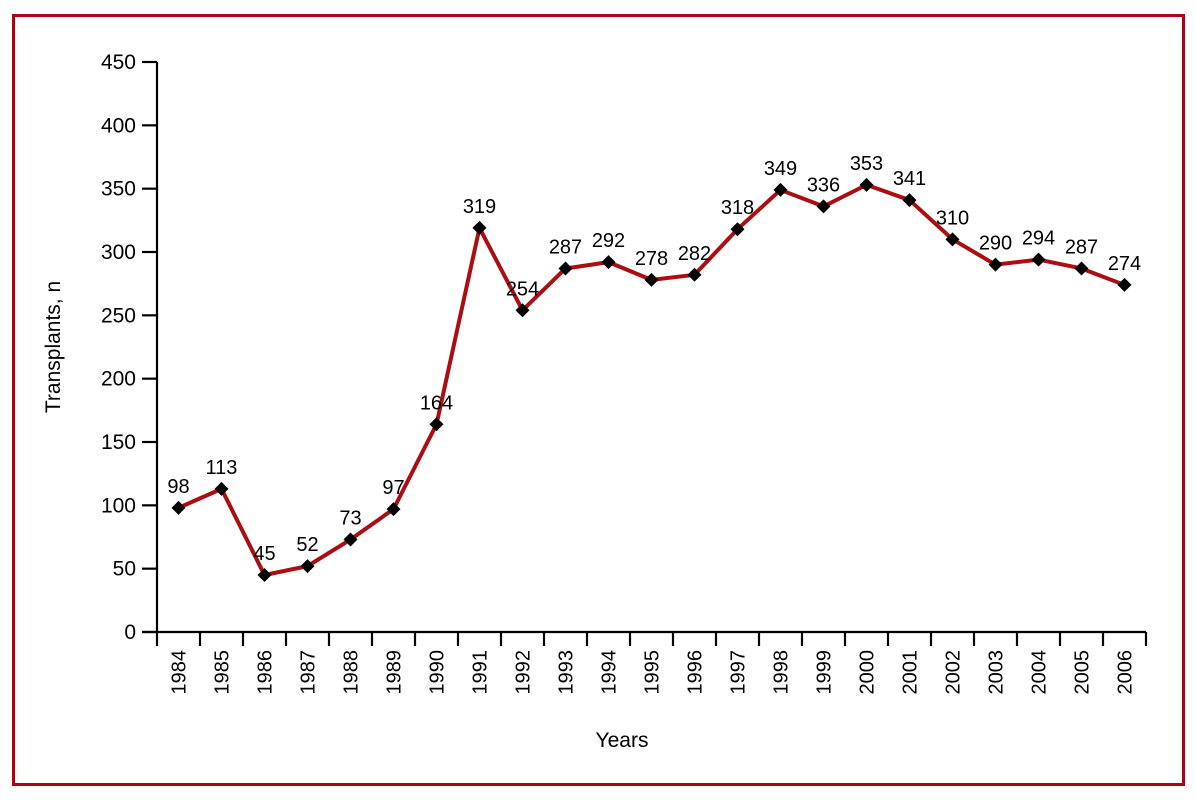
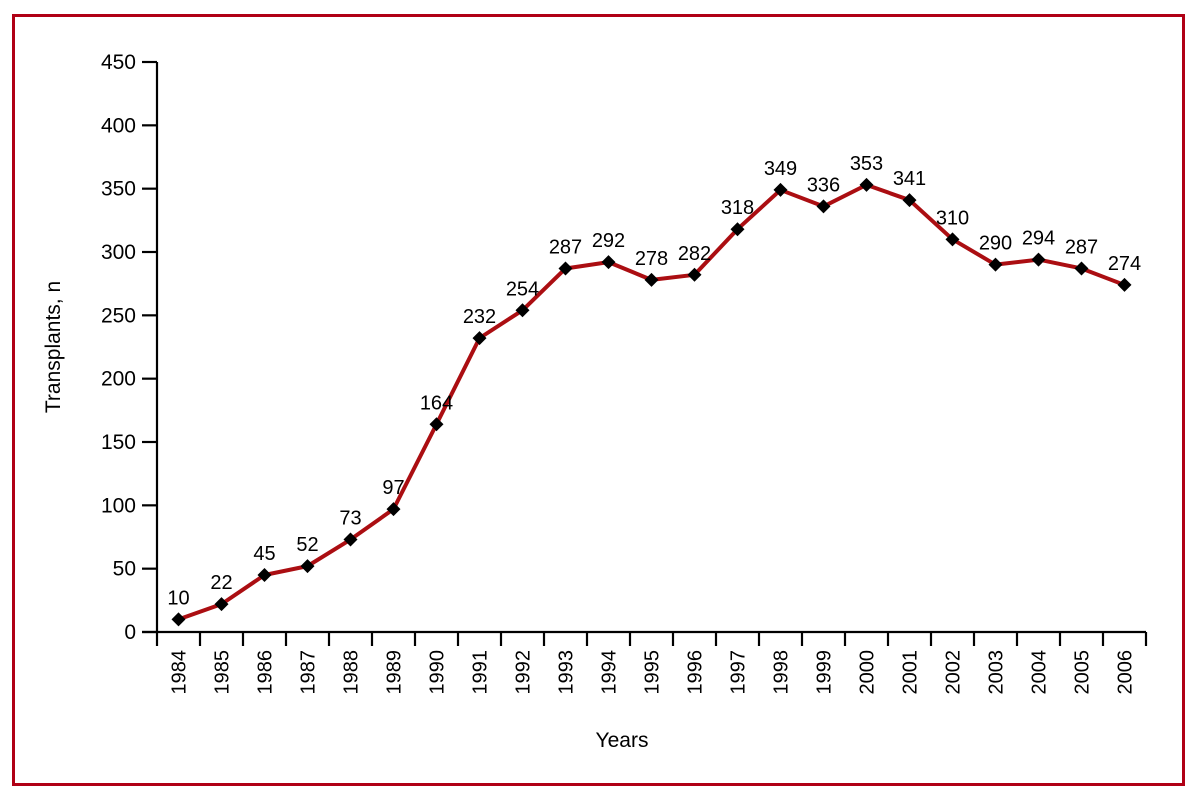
1984: 98 -> 10
1985: 113 -> 22
1991: 319 -> 232
